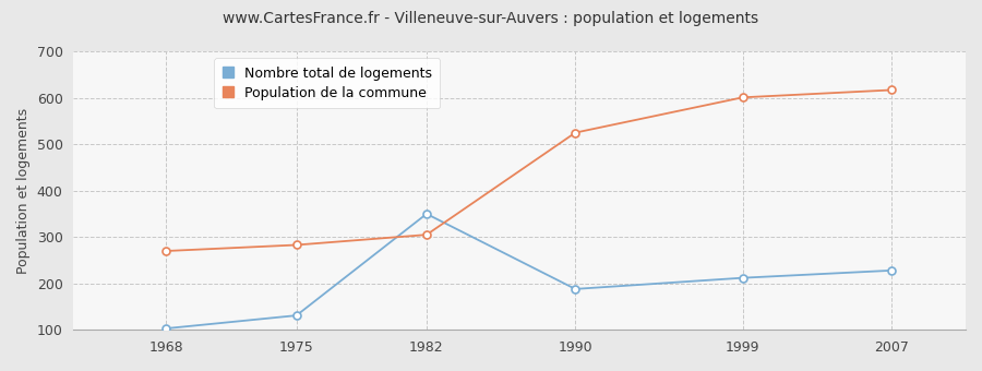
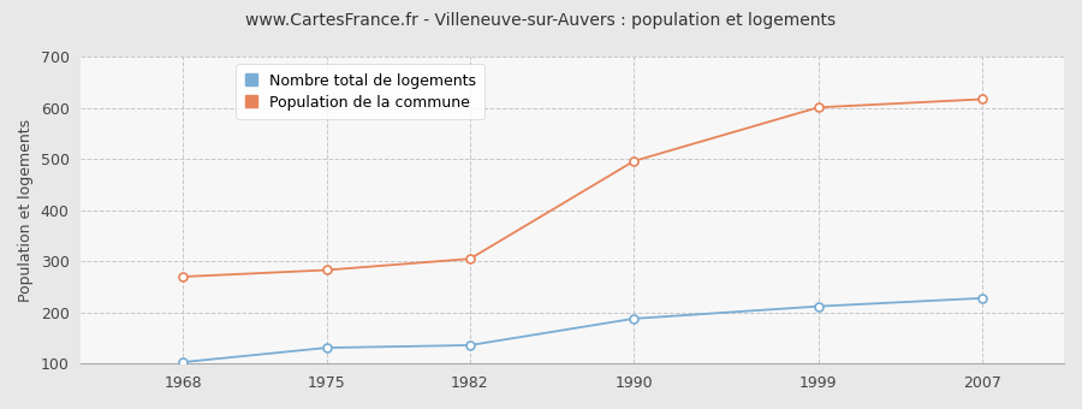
Nombre total de logements/1982: 350 -> 136
Population de la commune/1990: 525 -> 496
